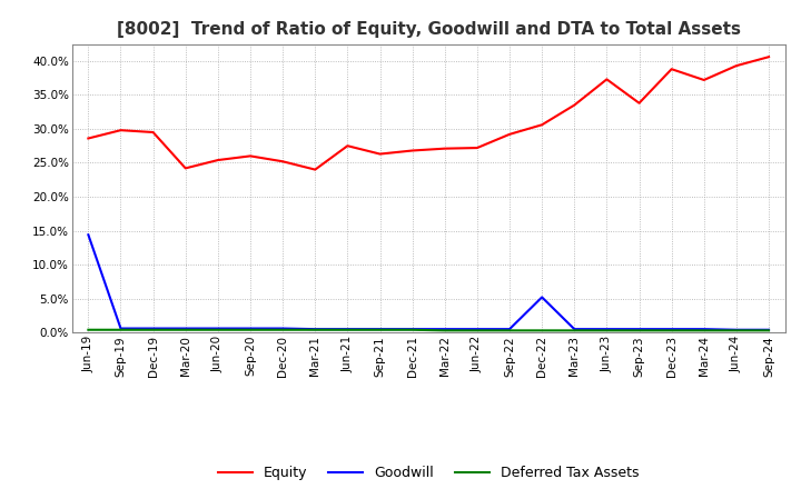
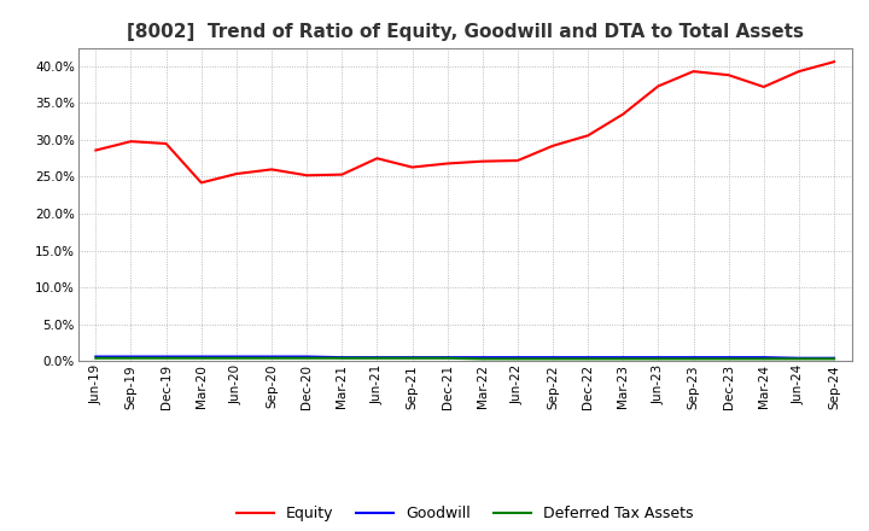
Goodwill/Jun-19: 14.4% -> 0.6%
Equity/Mar-21: 24.0% -> 25.3%
Goodwill/Dec-22: 5.2% -> 0.5%
Equity/Sep-23: 33.8% -> 39.3%
